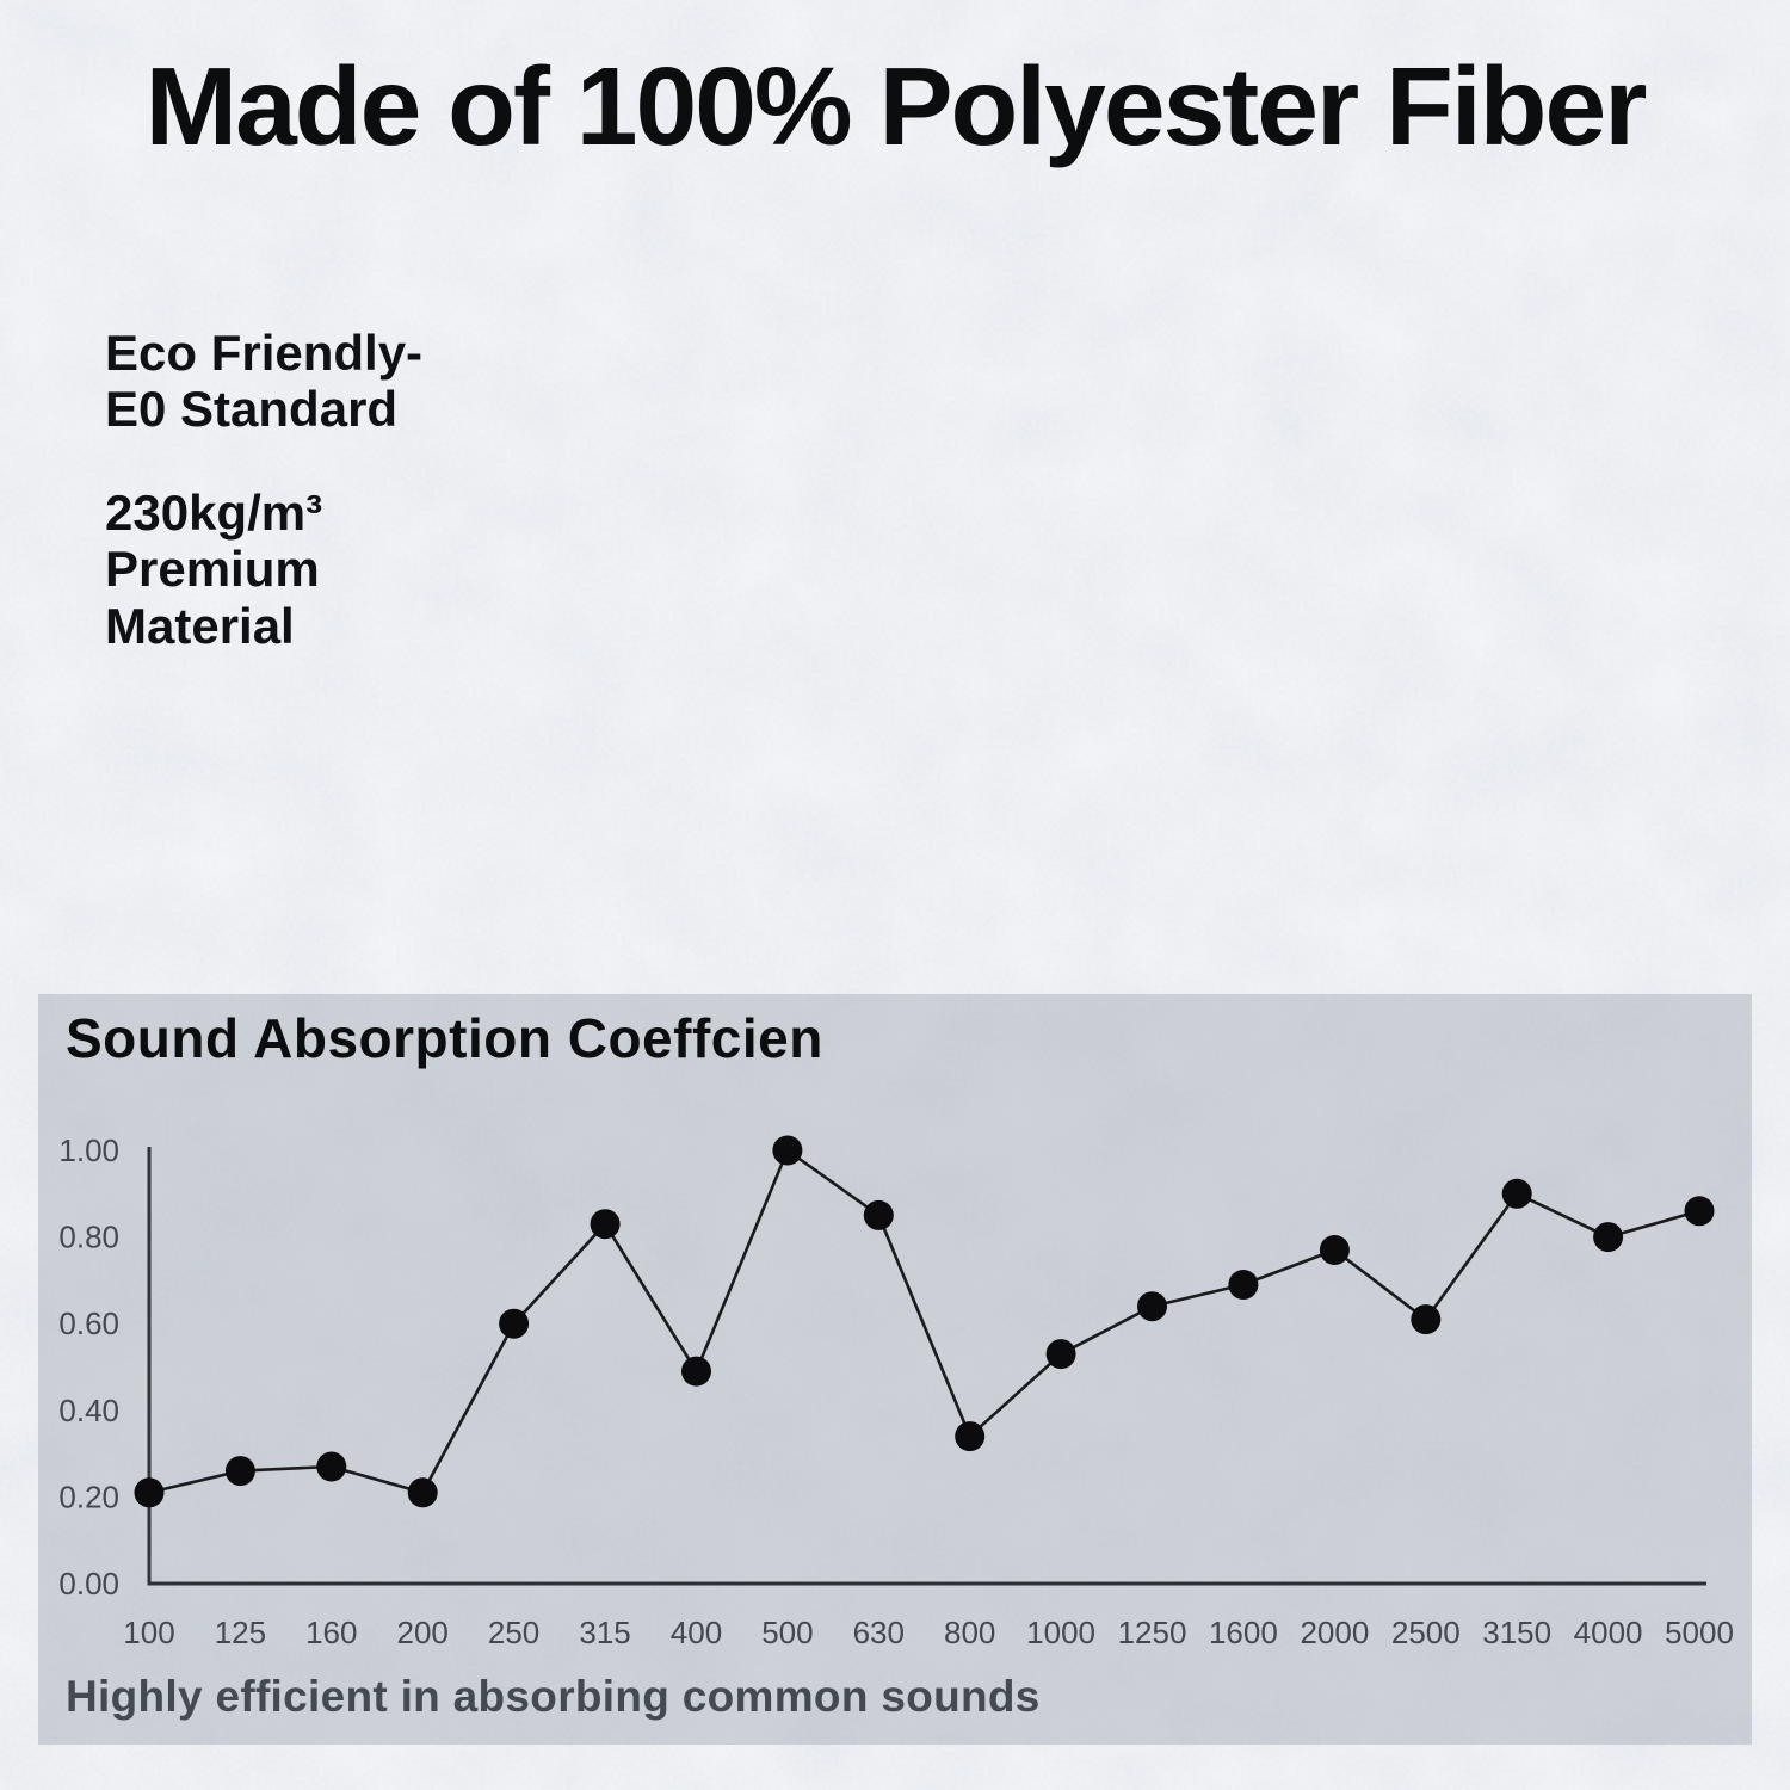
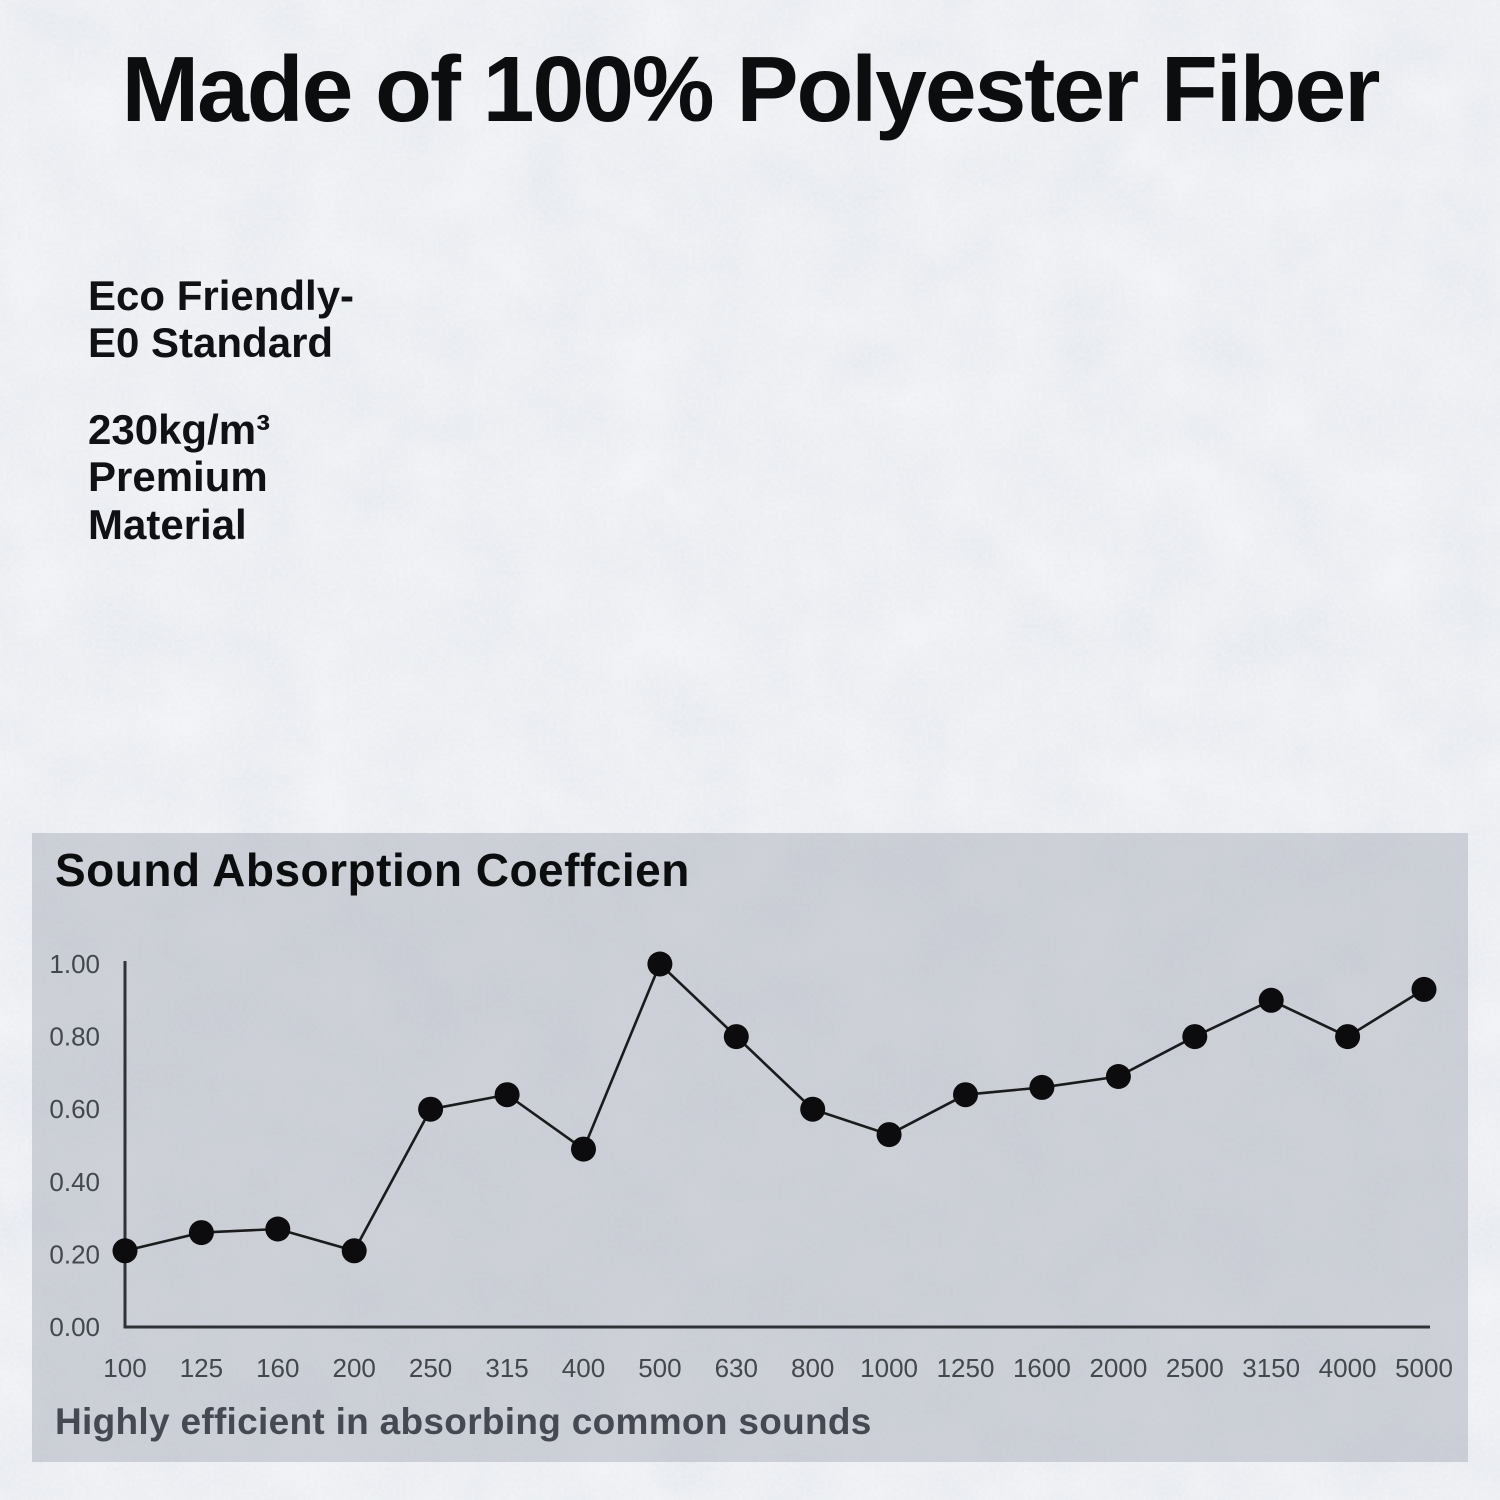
315: 0.83 -> 0.64
630: 0.85 -> 0.80
800: 0.34 -> 0.60
1600: 0.69 -> 0.66
2000: 0.77 -> 0.69
2500: 0.61 -> 0.80
5000: 0.86 -> 0.93
